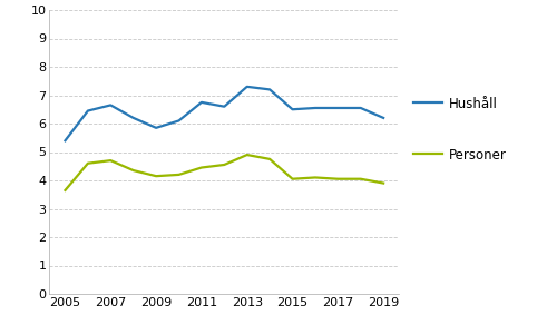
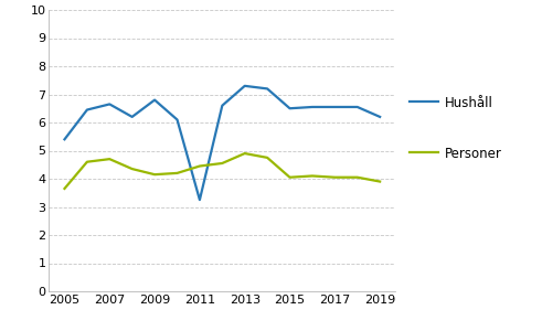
Hushåll/2009: 5.85 -> 6.80
Hushåll/2011: 6.75 -> 3.25
